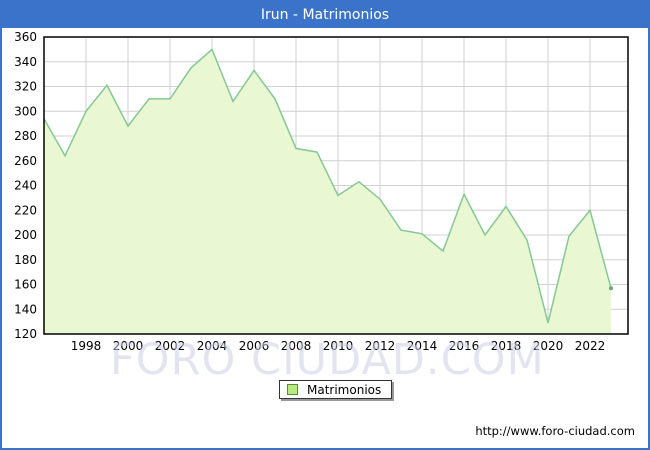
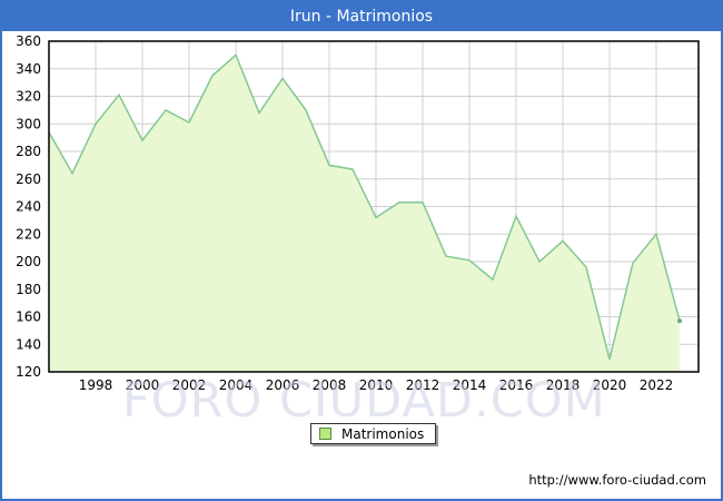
2002: 310 -> 301
2012: 229 -> 243
2018: 223 -> 215
